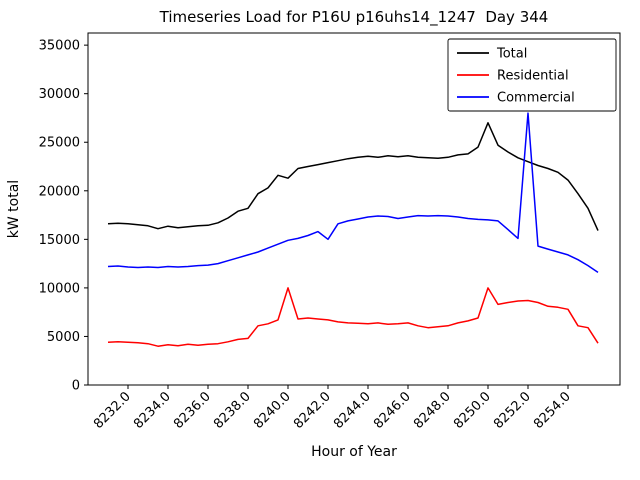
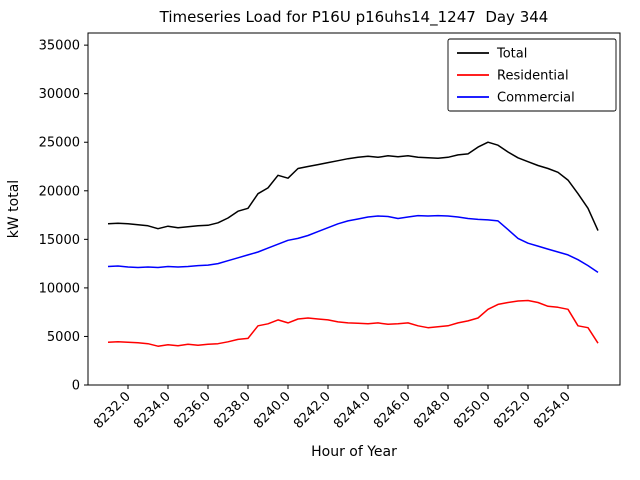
Residential/8240.0: 10000 -> 6000
Commercial/8242.0: 15000 -> 16000
Total/8250.0: 27000 -> 25000
Residential/8250.0: 10000 -> 8000
Commercial/8252.0: 28000 -> 15000
